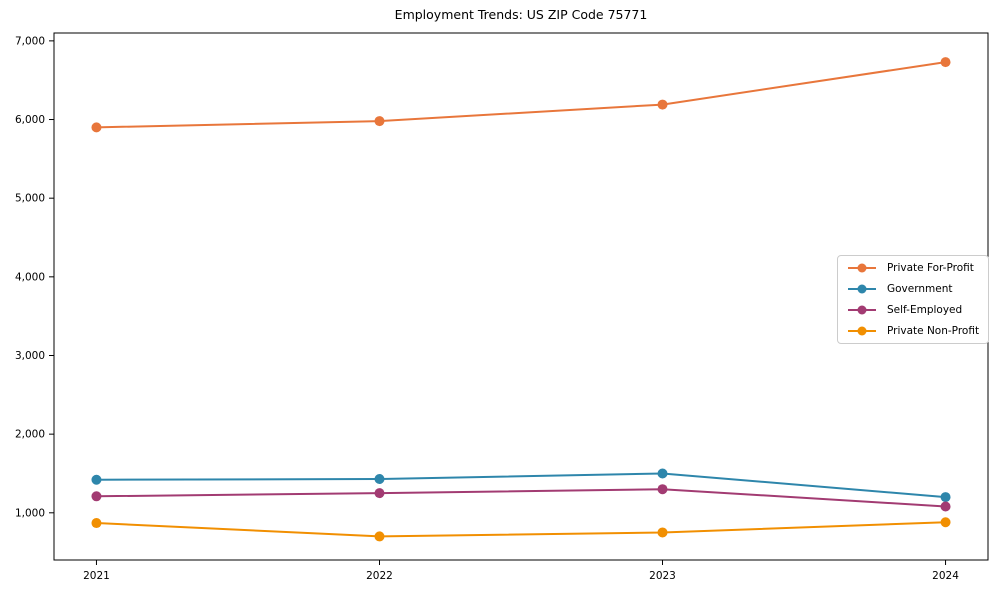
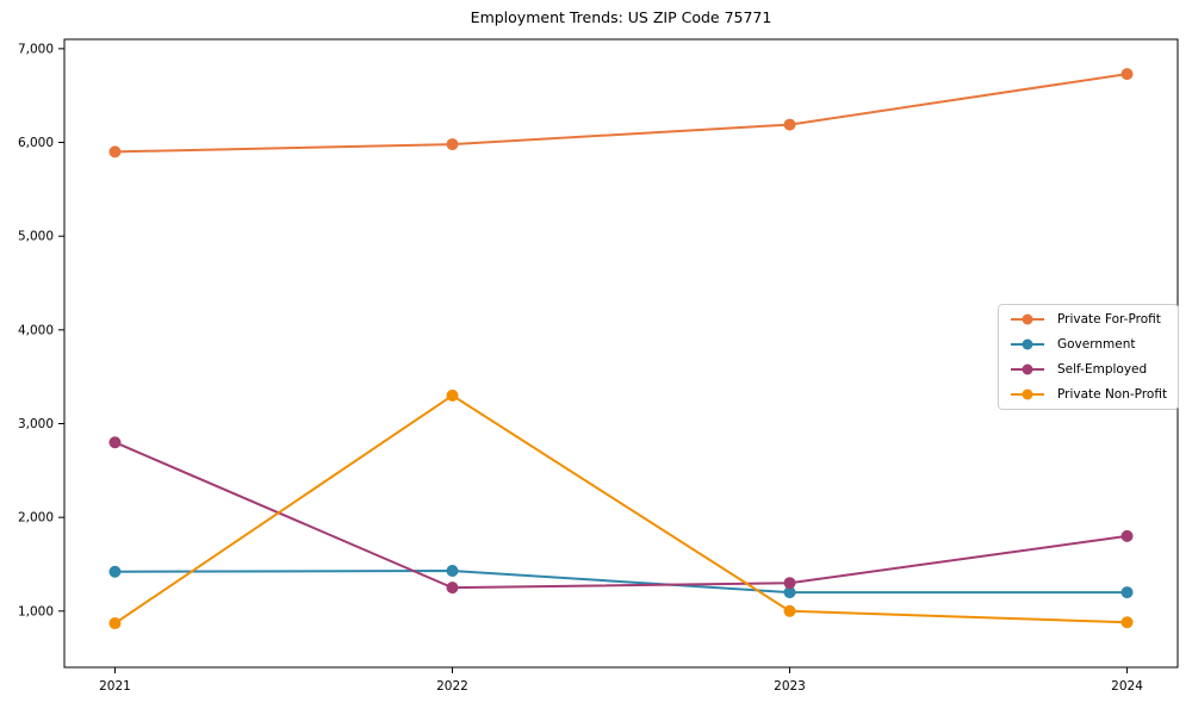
Self-Employed/2021: 1200 -> 2800
Private Non-Profit/2022: 700 -> 3300
Government/2023: 1500 -> 1200
Private Non-Profit/2023: 800 -> 1000
Self-Employed/2024: 1100 -> 1800
